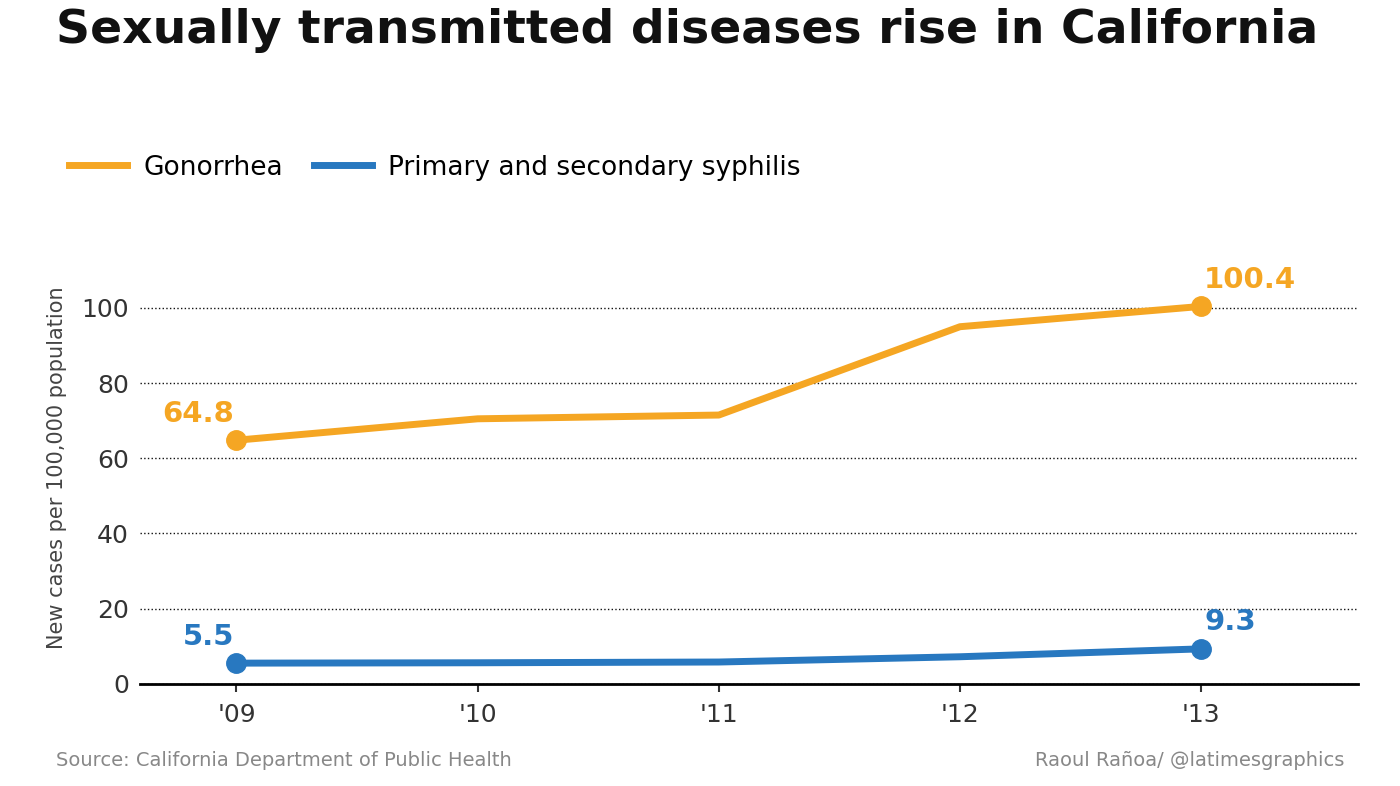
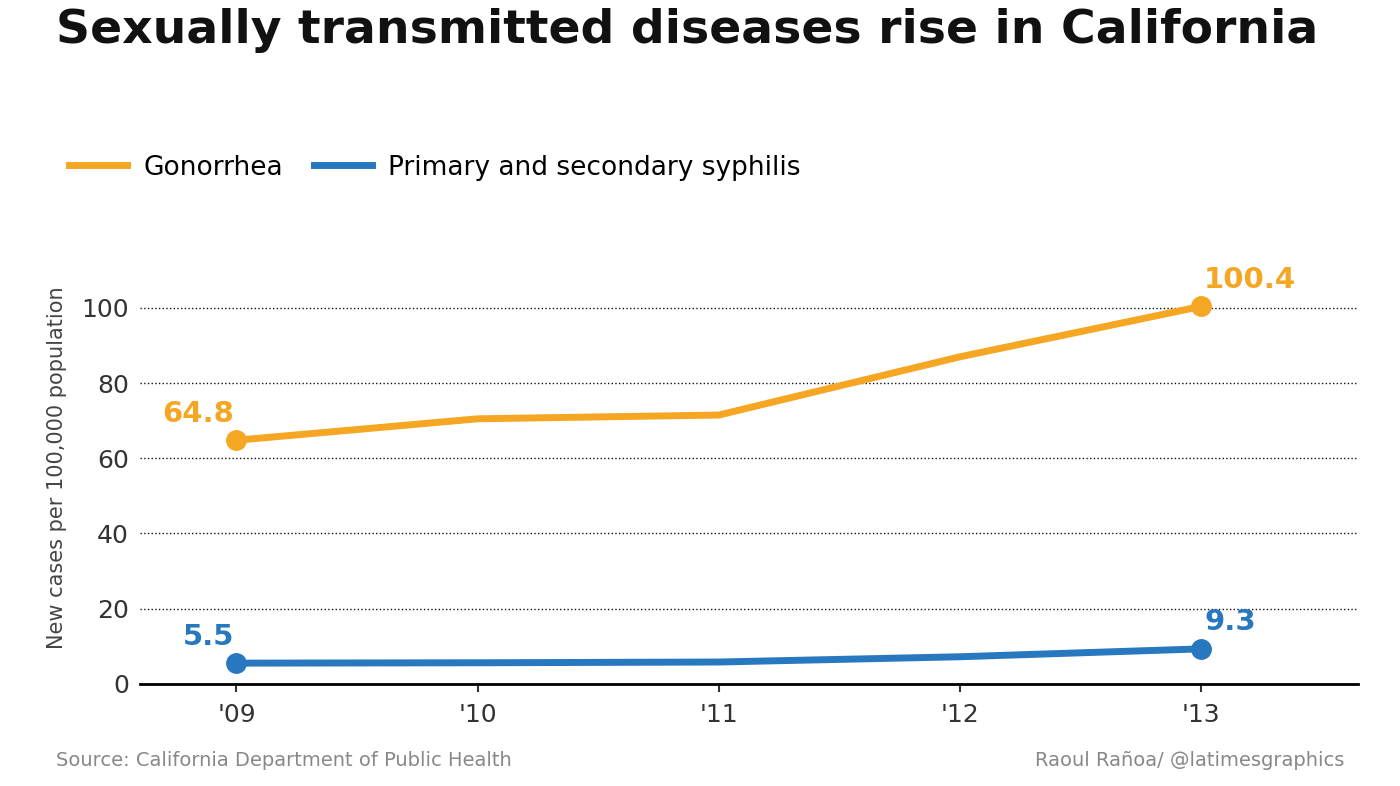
Gonorrhea/'12: 95.0 -> 87.0
